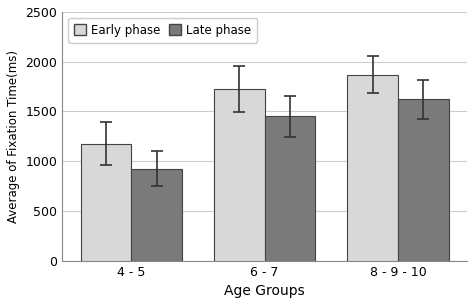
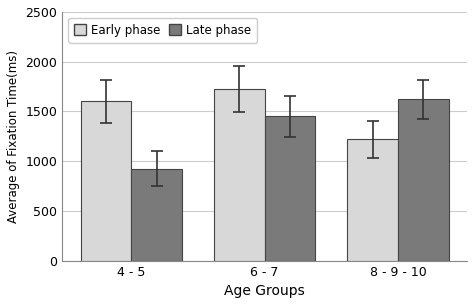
Early phase/4 - 5: 1180 -> 1600
Early phase/8 - 9 - 10: 1870 -> 1220
